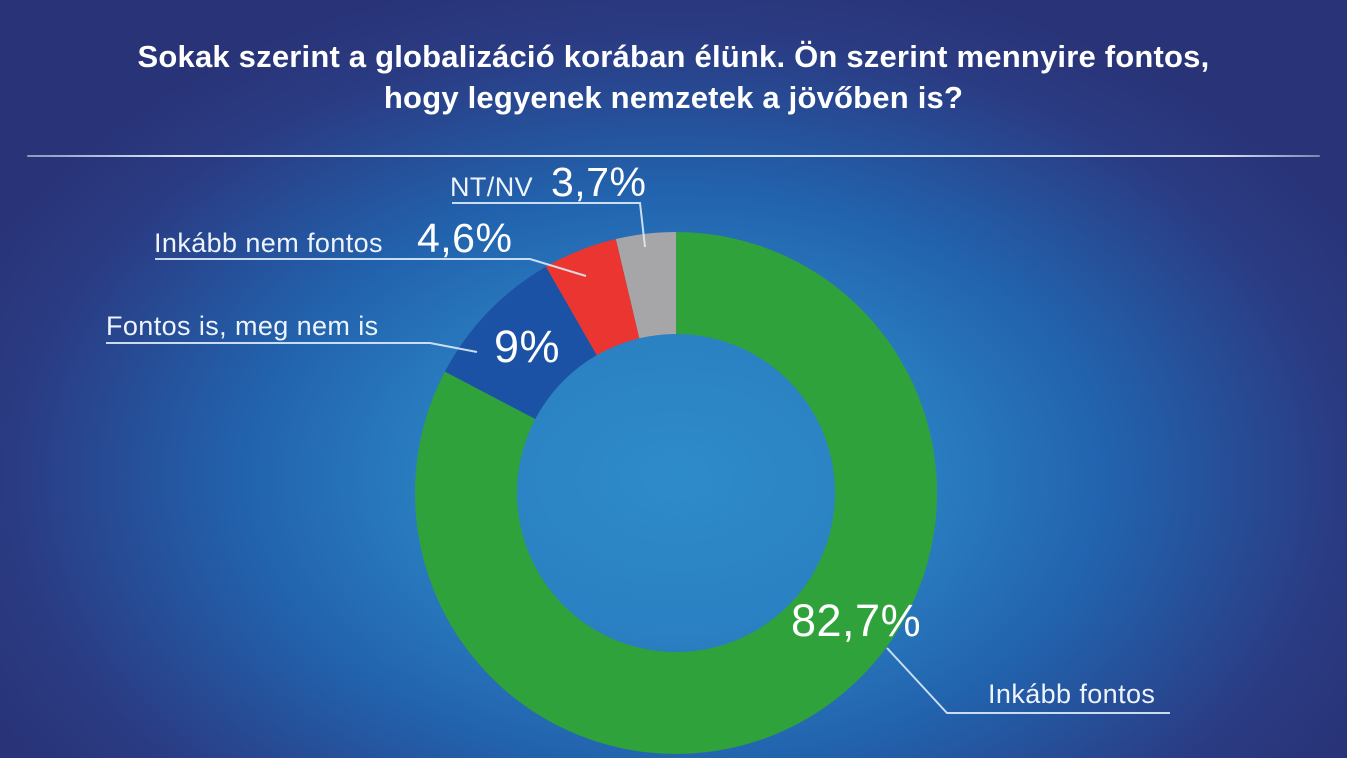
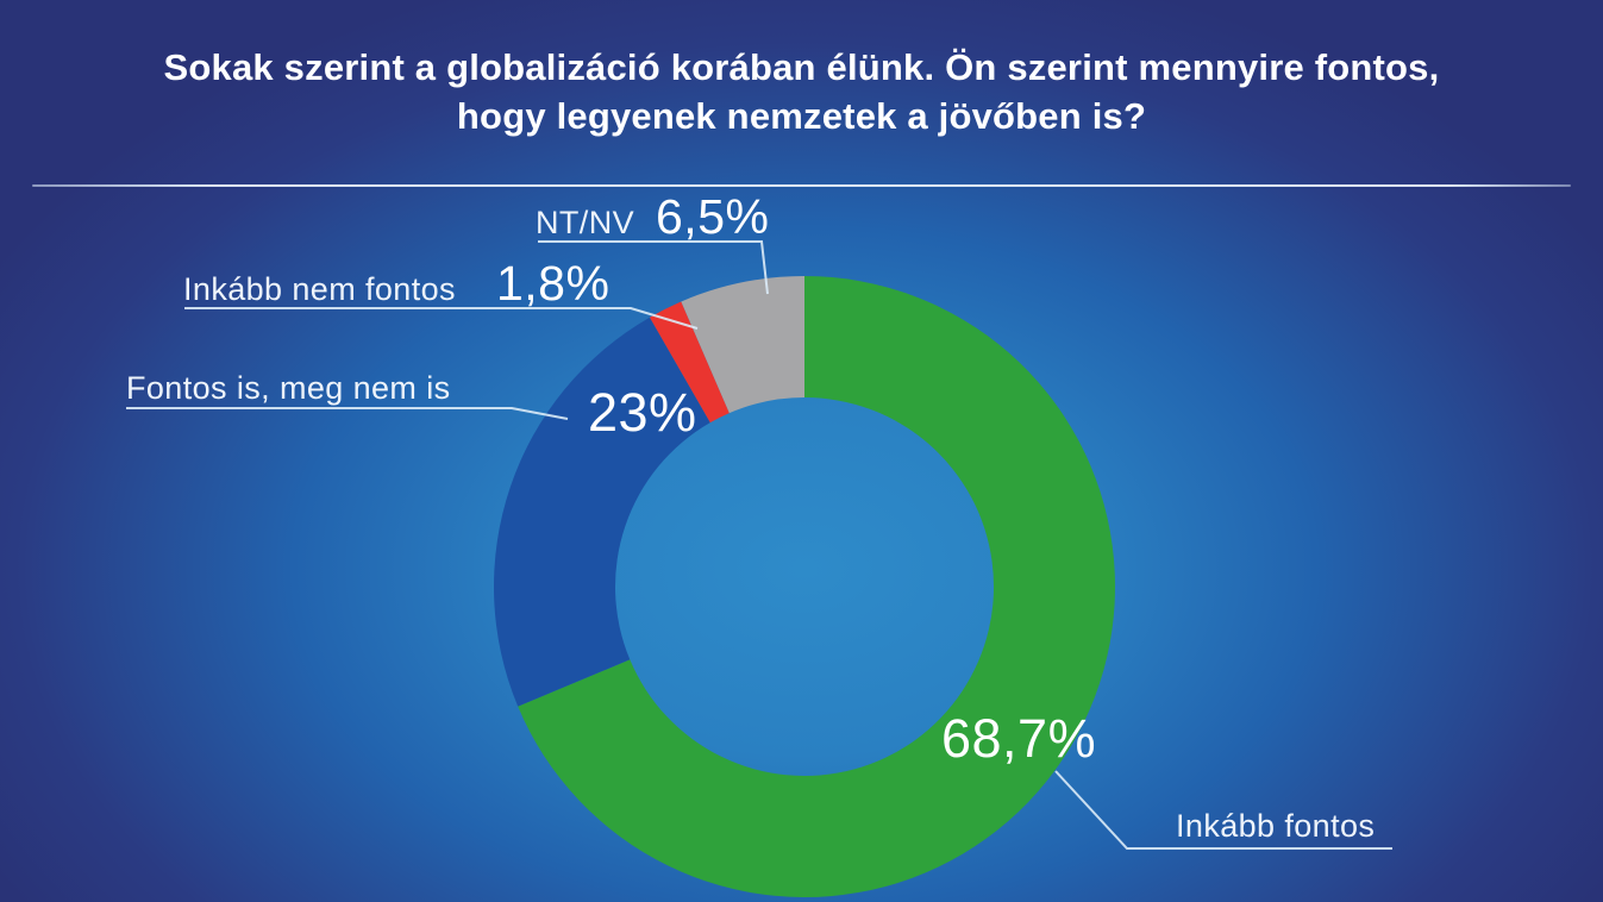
Inkább fontos: 82,7% -> 68,7%
Fontos is, meg nem is: 9% -> 23%
Inkább nem fontos: 4,6% -> 1,8%
NT/NV: 3,7% -> 6,5%
